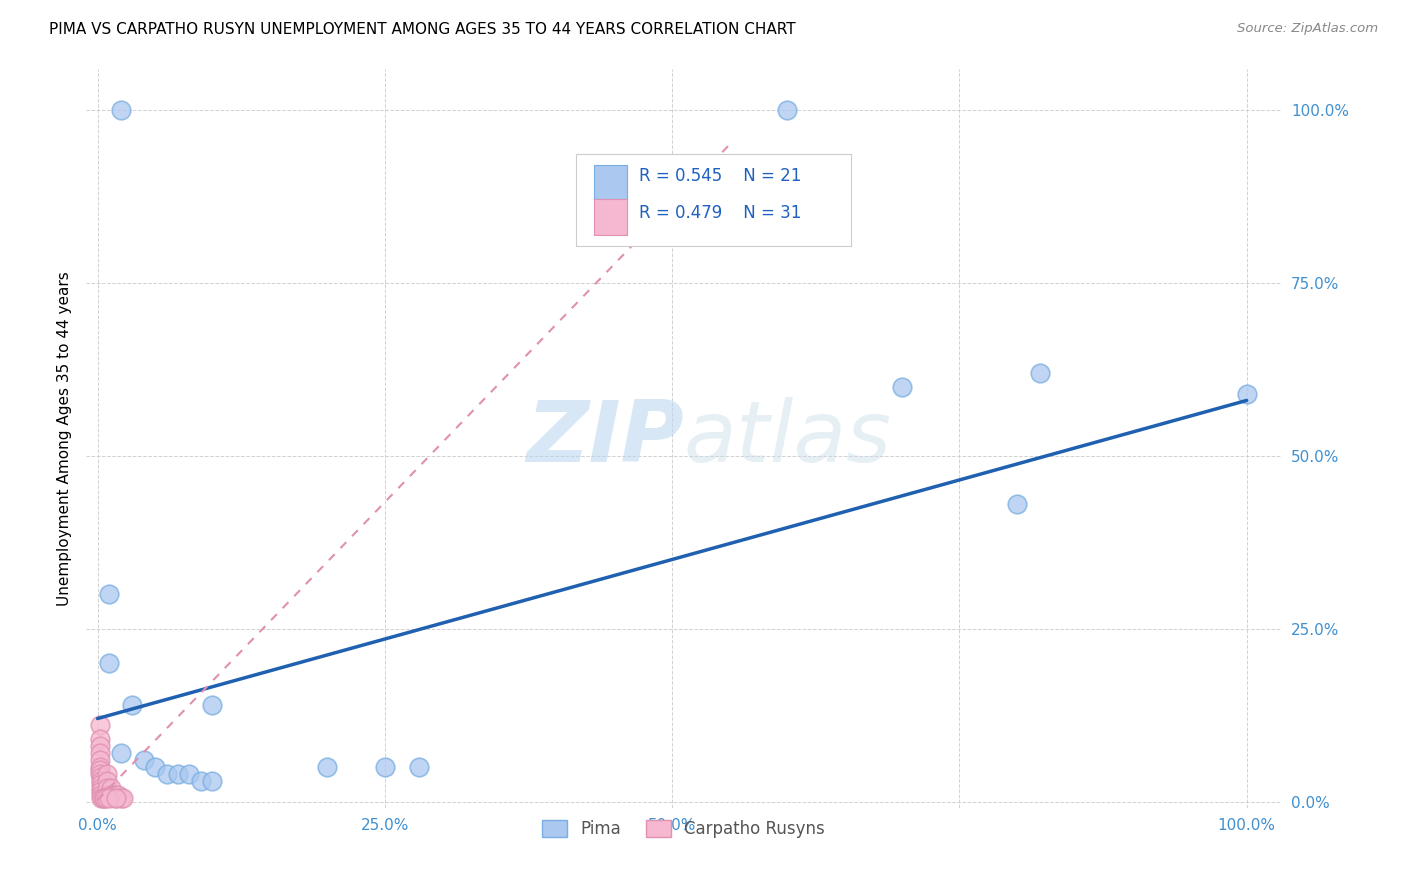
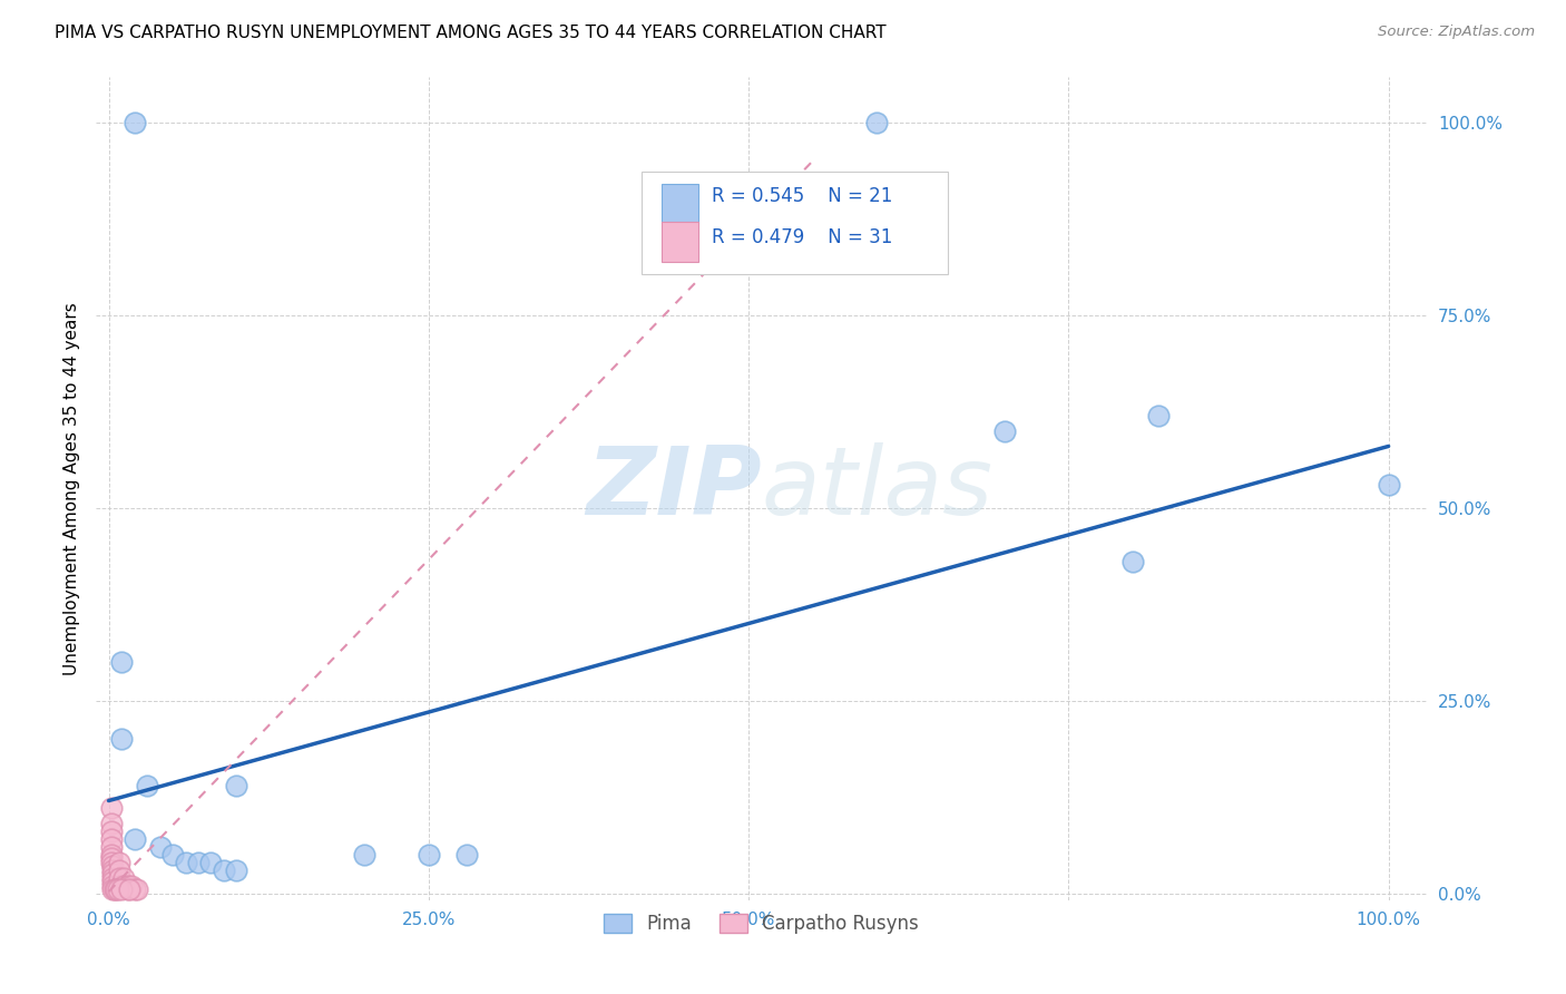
Pima/100.0%: 59% -> 53%
